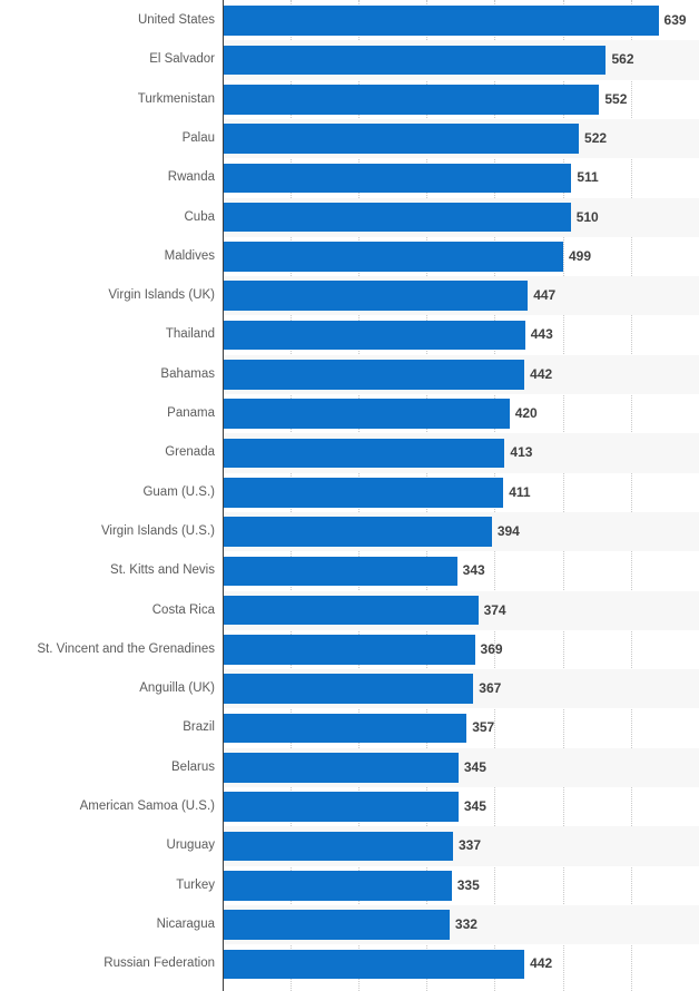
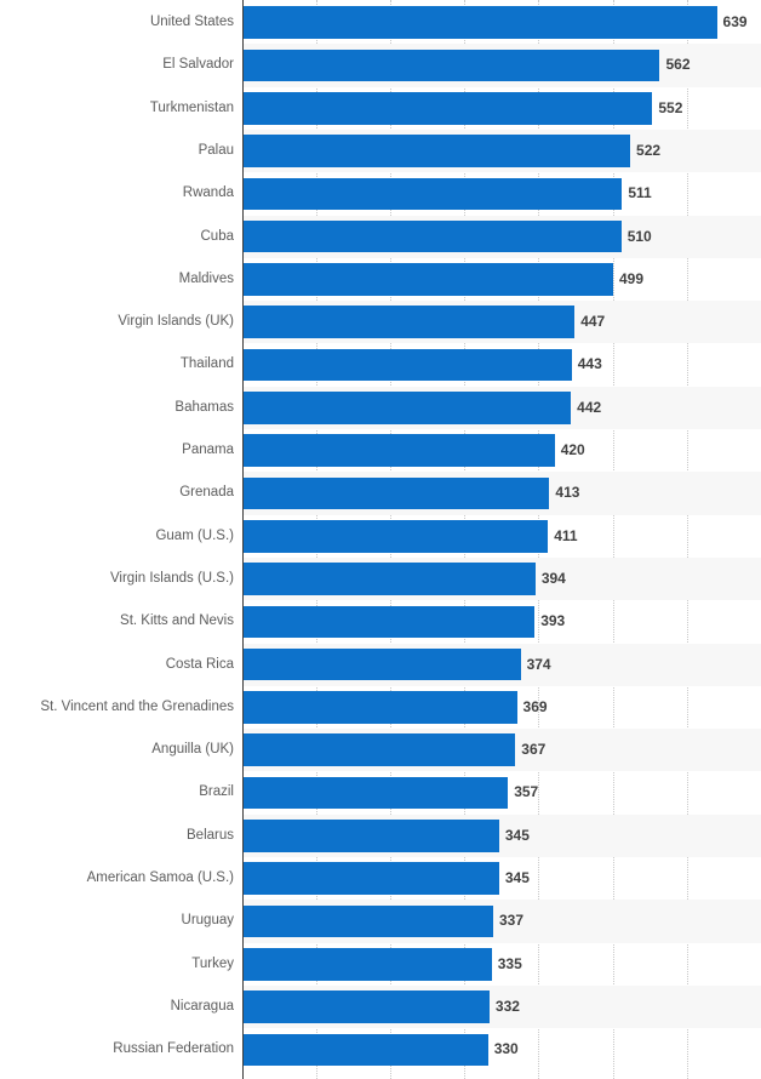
St. Kitts and Nevis: 343 -> 393
Russian Federation: 442 -> 330
